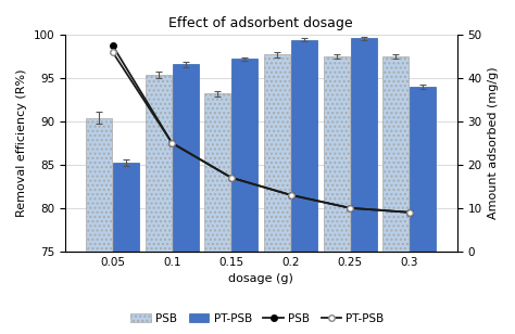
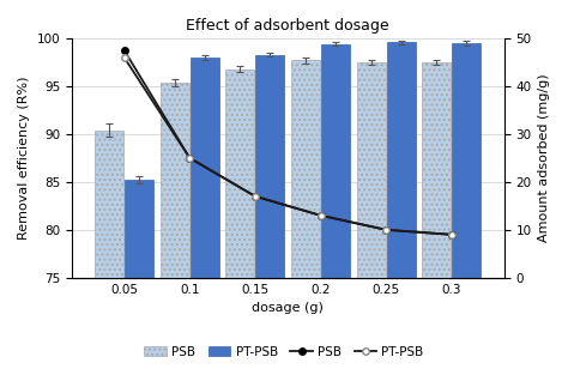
PT-PSB/0.1: 96.6 -> 98.0
PSB/0.15: 93.2 -> 96.8
PT-PSB/0.15: 97.2 -> 98.3
PT-PSB/0.3: 94.0 -> 99.5
